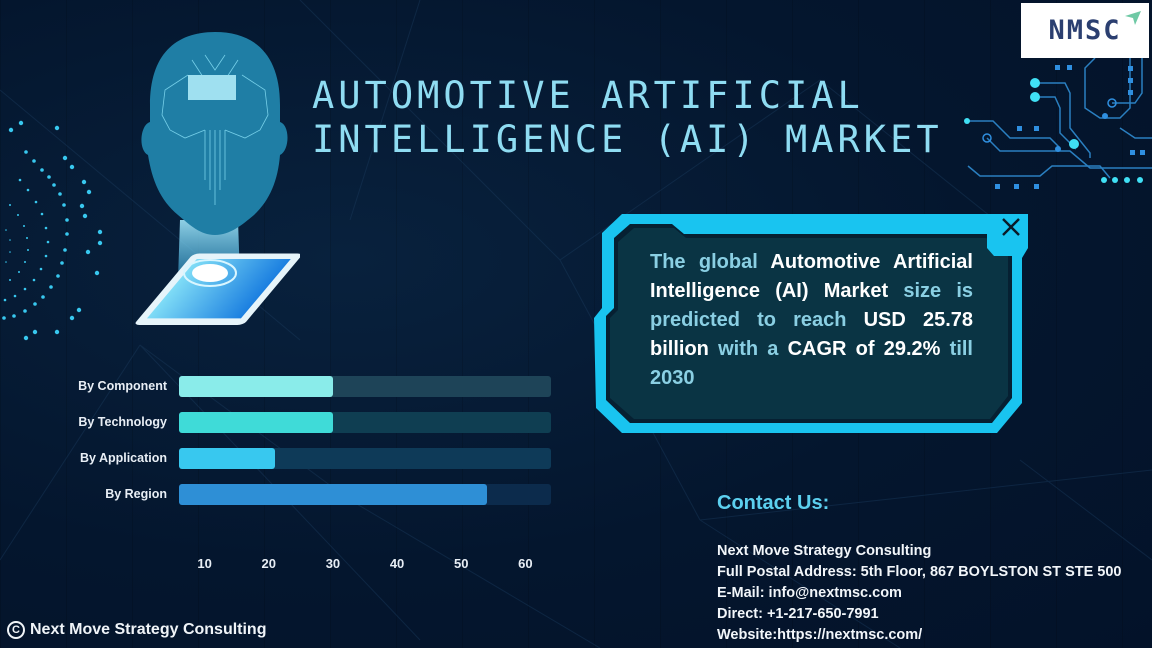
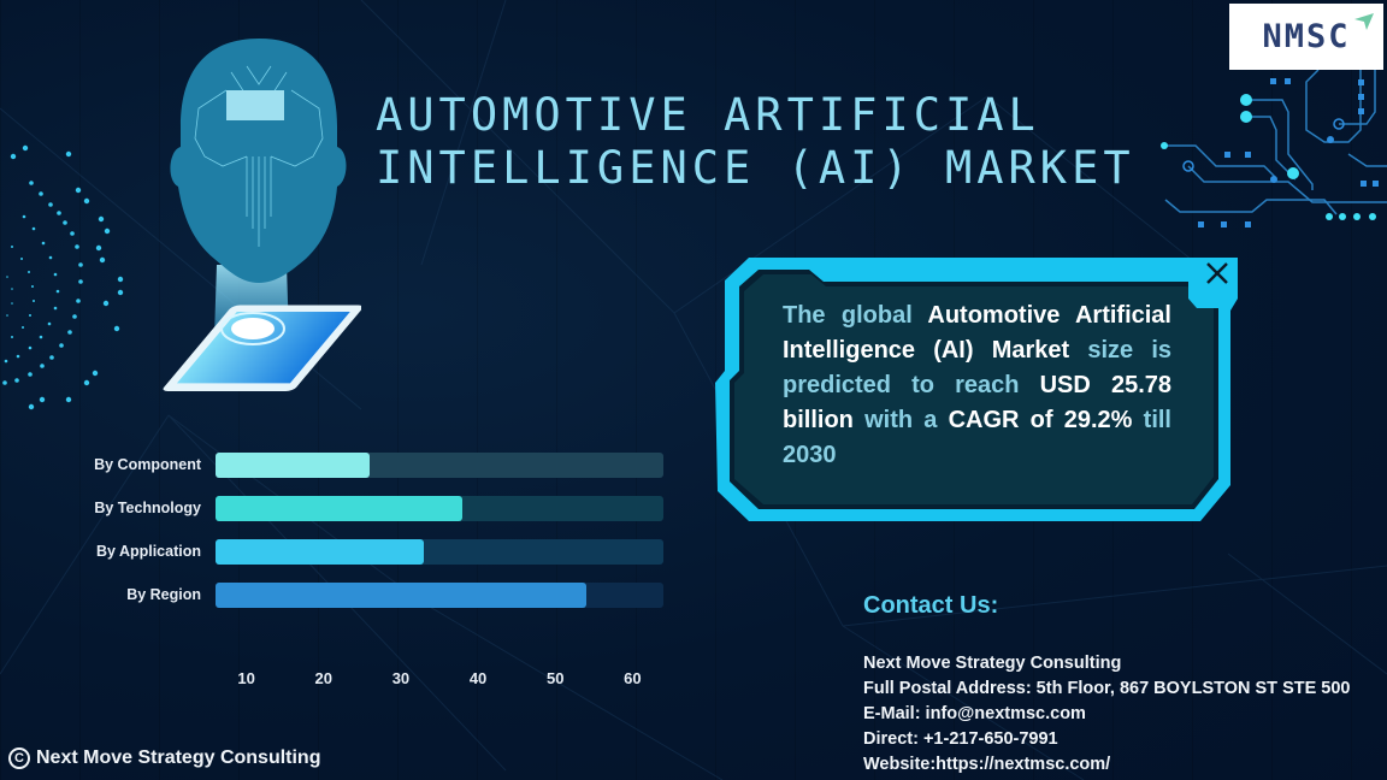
By Component: 30 -> 26
By Technology: 30 -> 38
By Application: 21 -> 33
